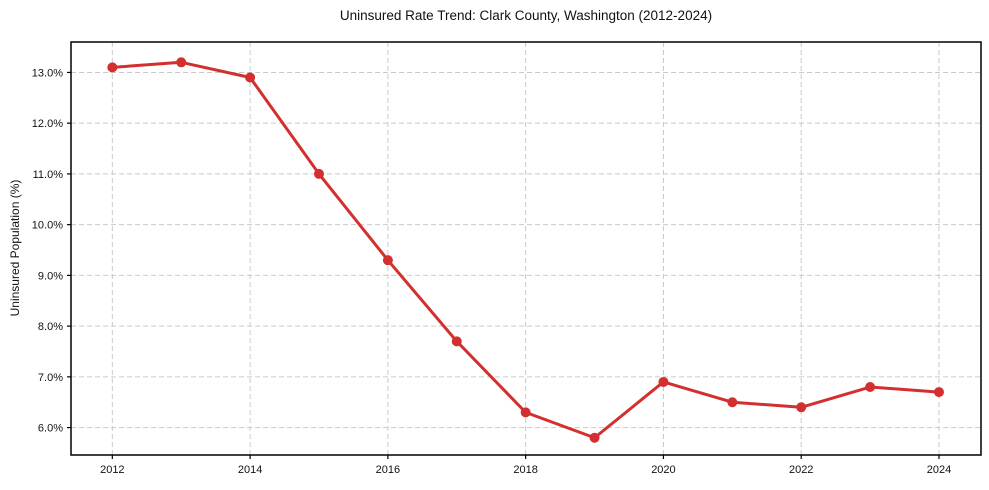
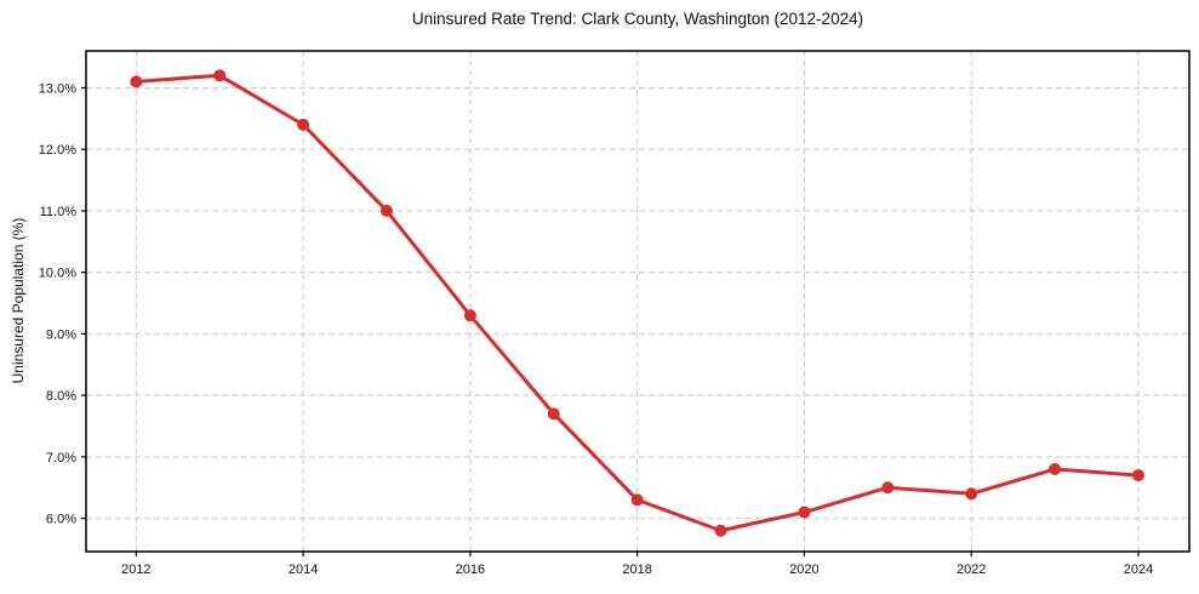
2014: 12.9% -> 12.4%
2020: 6.9% -> 6.1%
